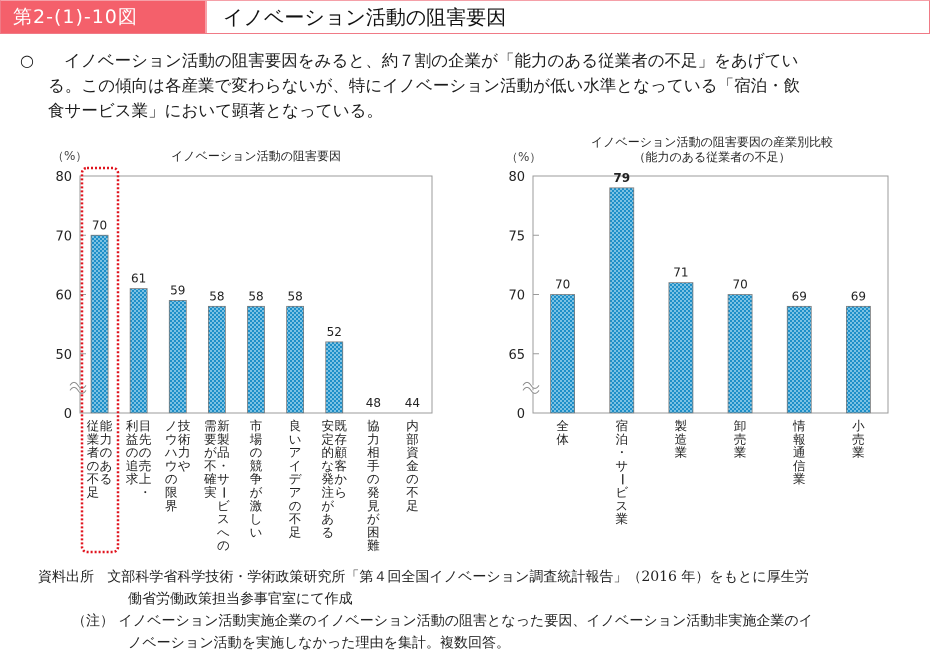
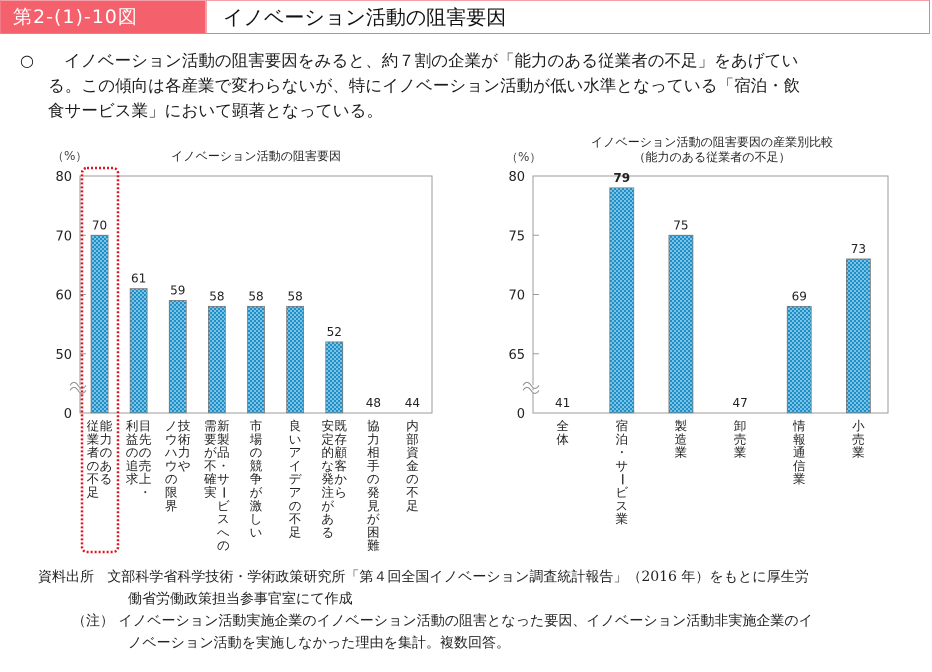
イノベーション活動の阻害要因の産業別比較/全体: 70 -> 41
イノベーション活動の阻害要因の産業別比較/製造業: 71 -> 75
イノベーション活動の阻害要因の産業別比較/卸売業: 70 -> 47
イノベーション活動の阻害要因の産業別比較/小売業: 69 -> 73
